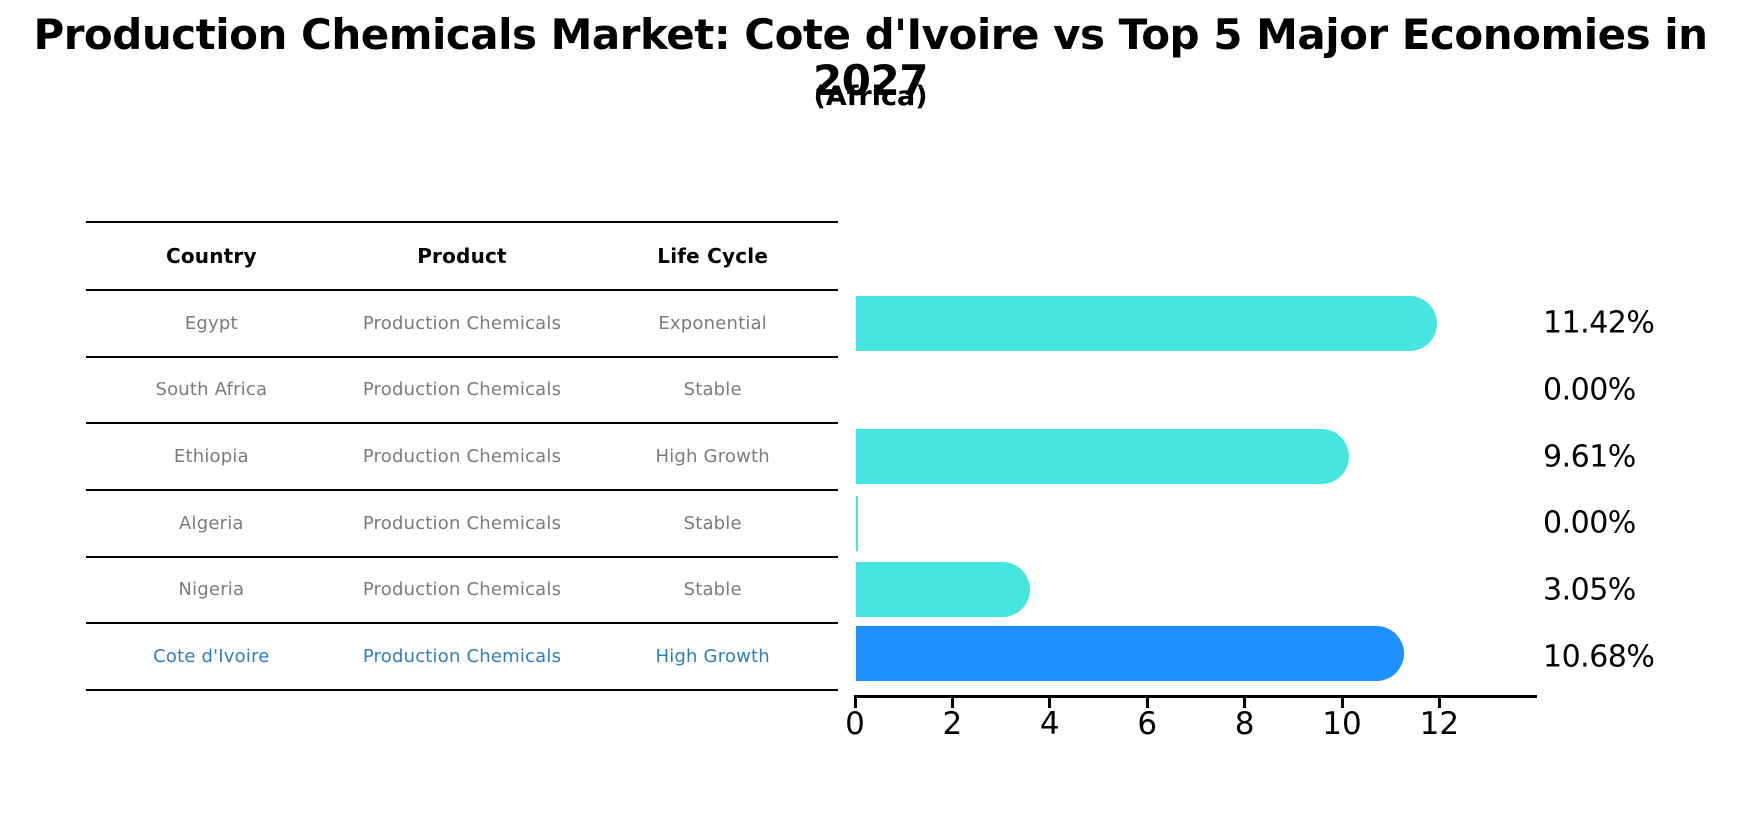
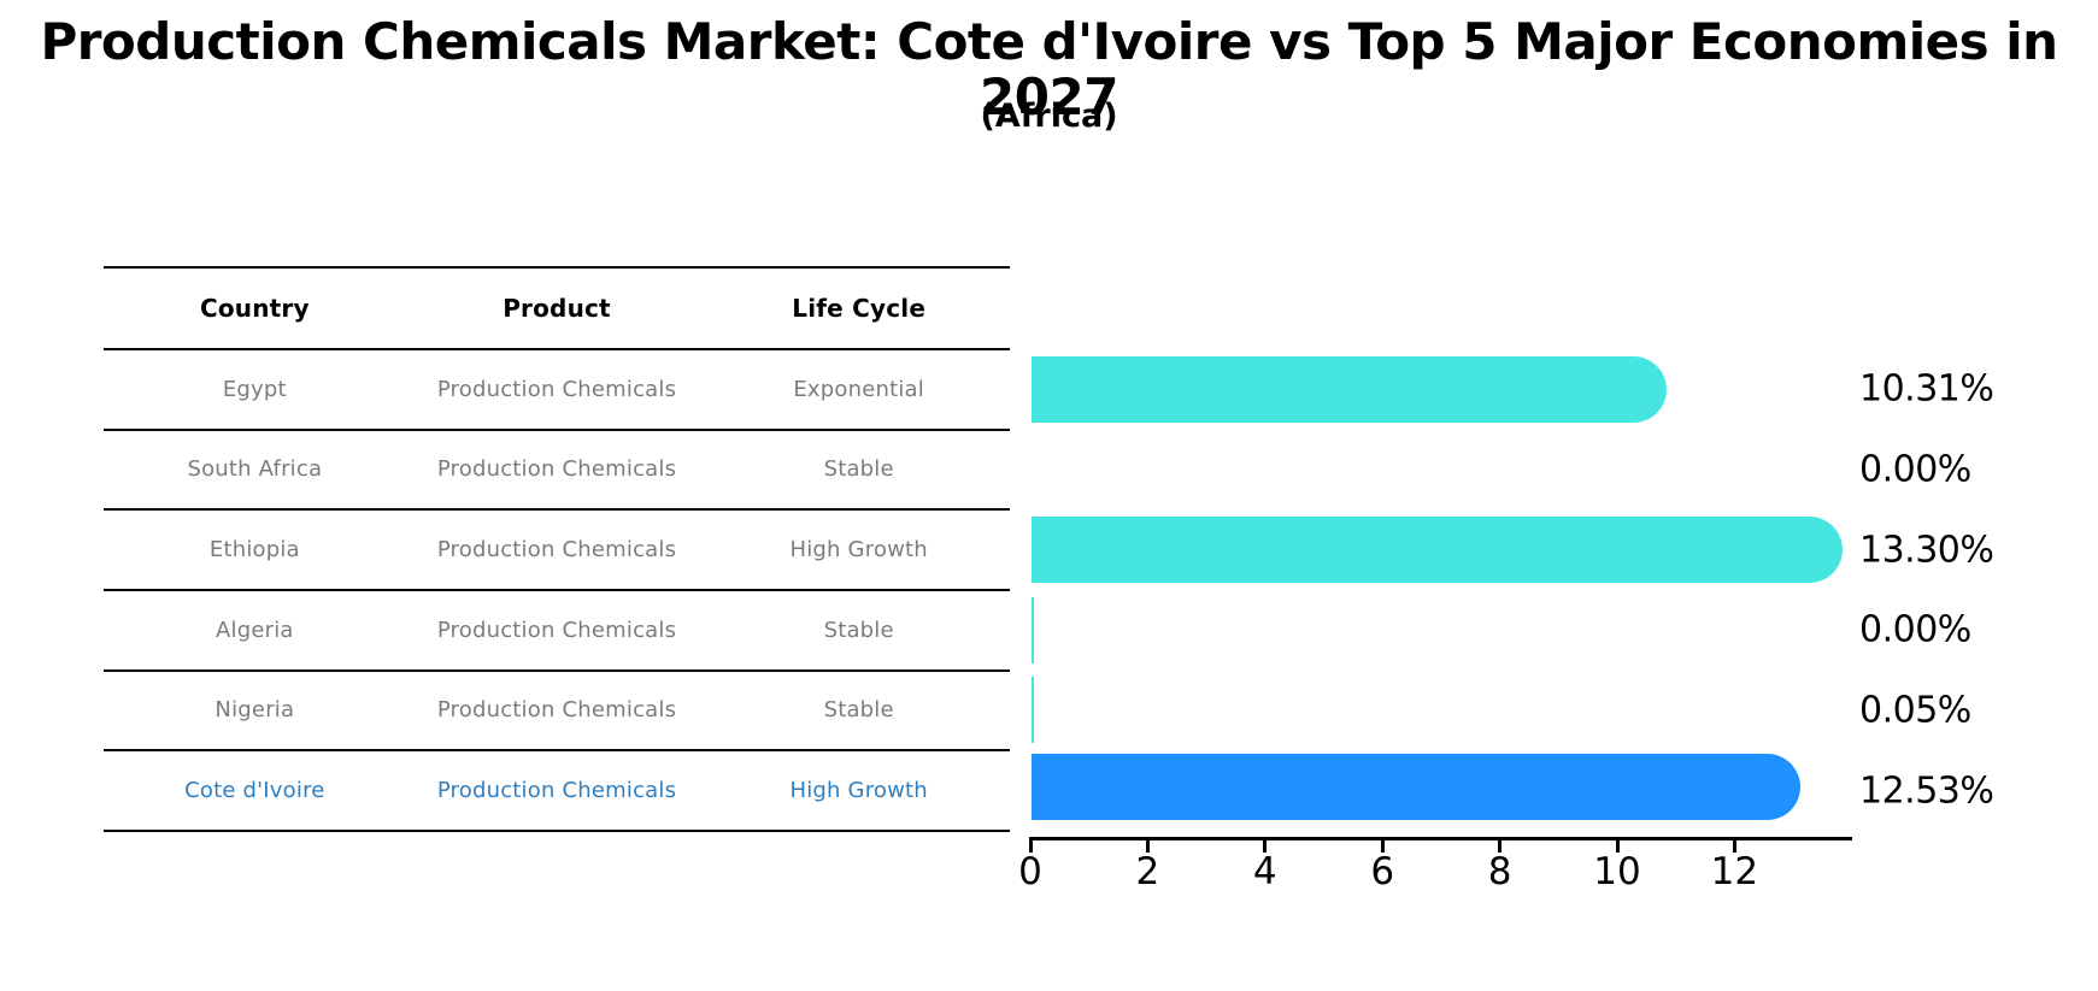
Egypt: 11.42% -> 10.31%
Ethiopia: 9.61% -> 13.30%
Nigeria: 3.05% -> 0.05%
Cote d'Ivoire: 10.68% -> 12.53%
